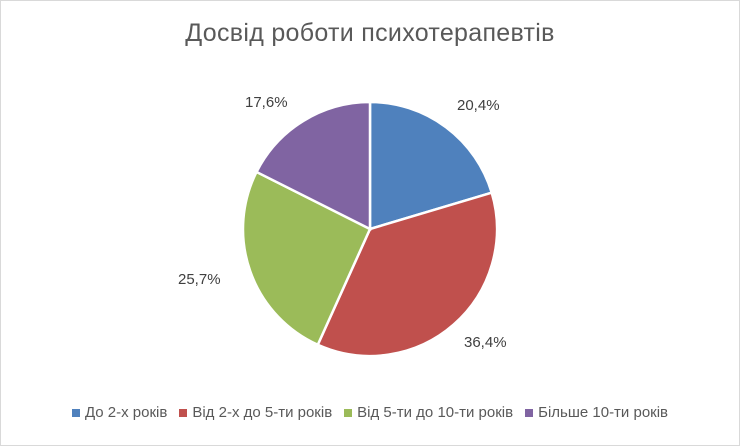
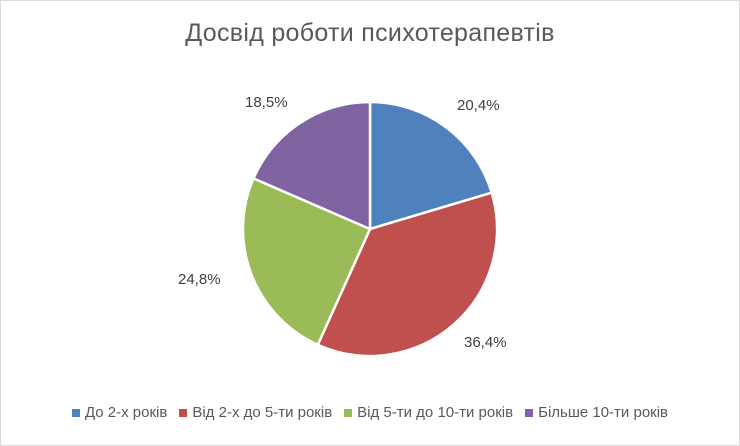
Від 5-ти до 10-ти років: 25,7% -> 24,8%
Більше 10-ти років: 17,6% -> 18,5%
